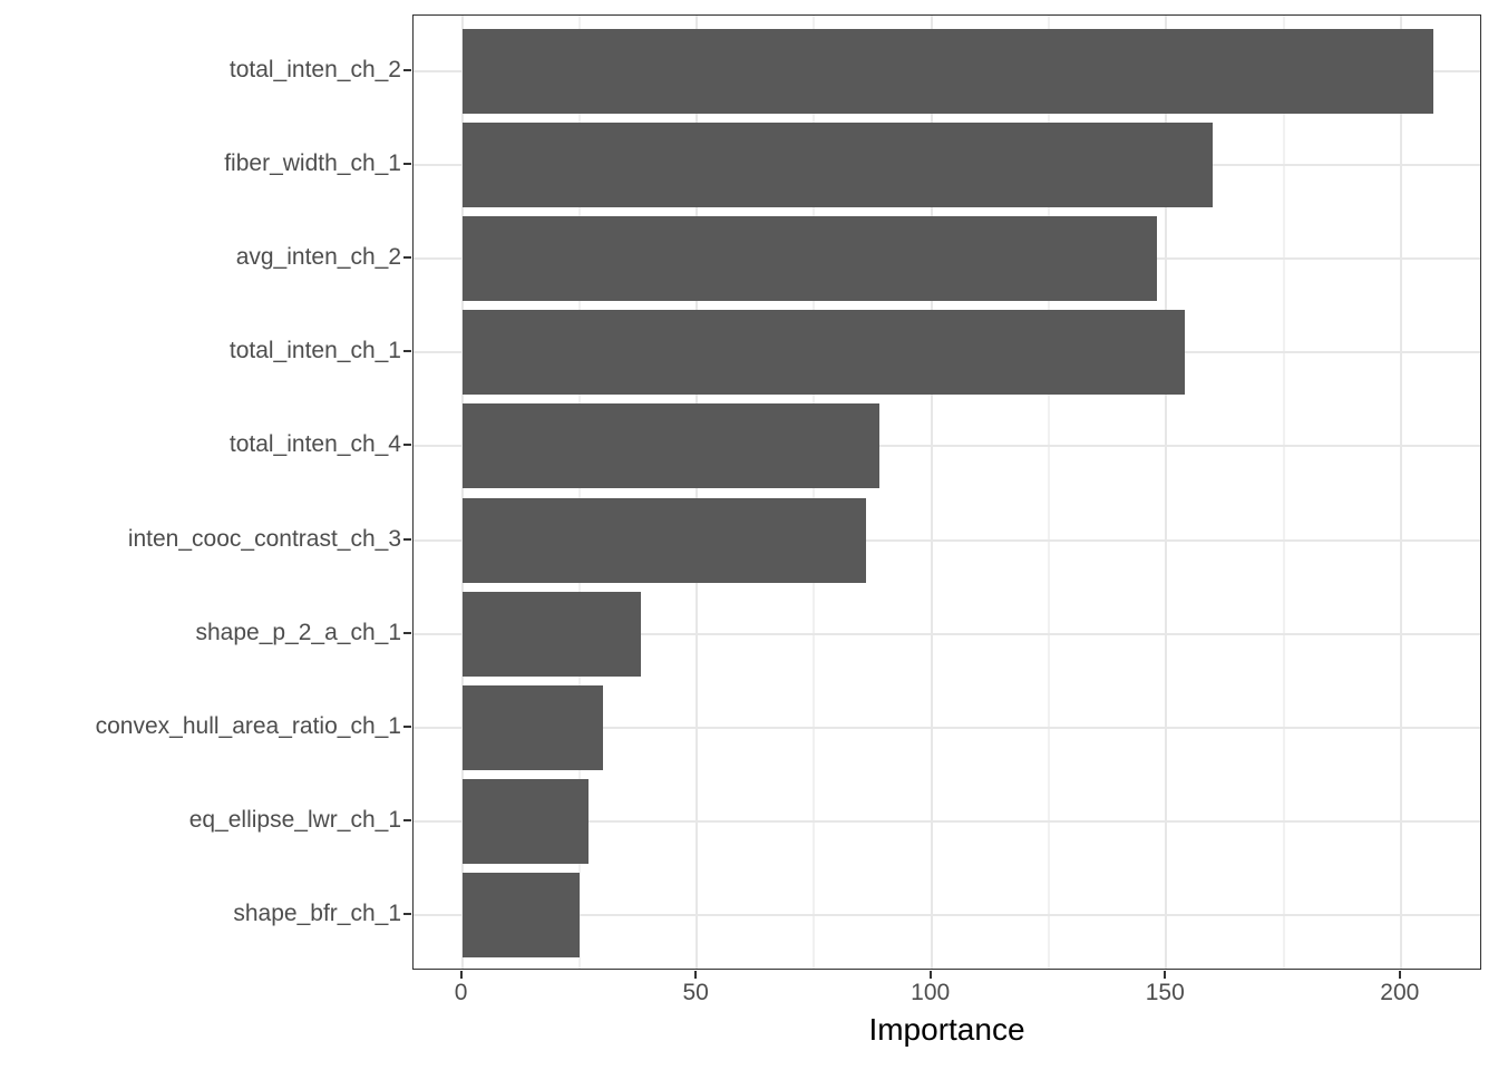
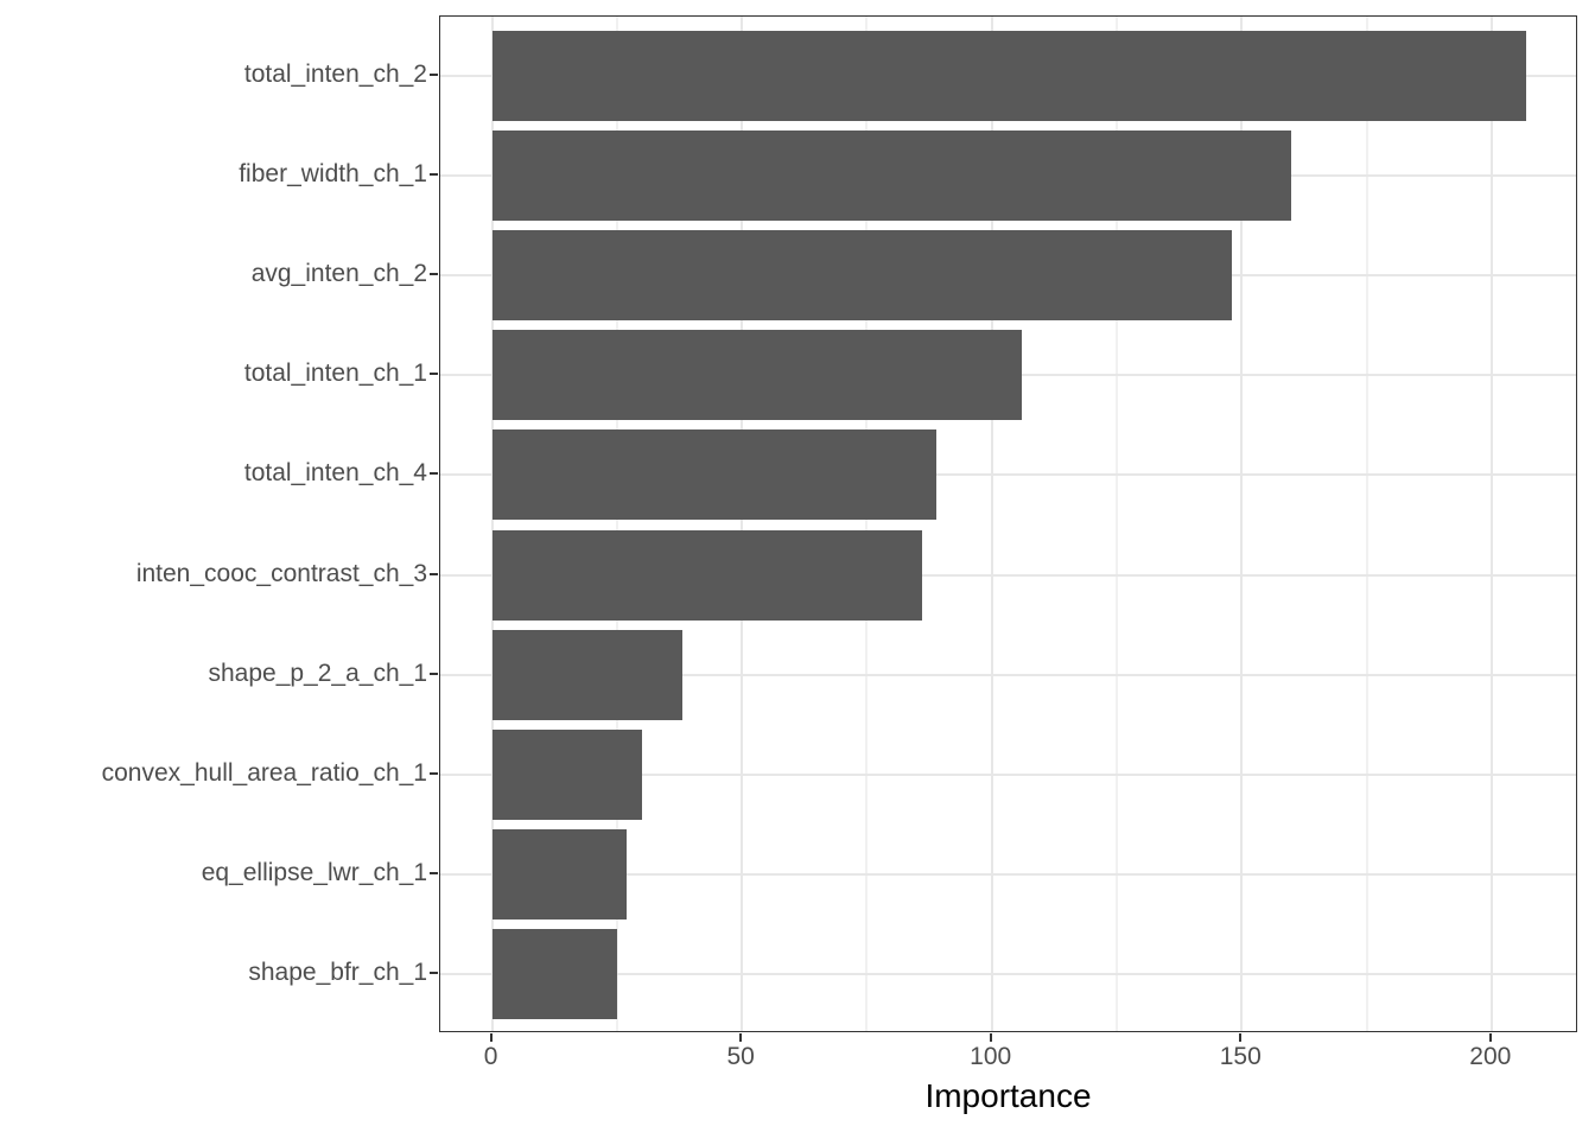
total_inten_ch_1: 154 -> 106
